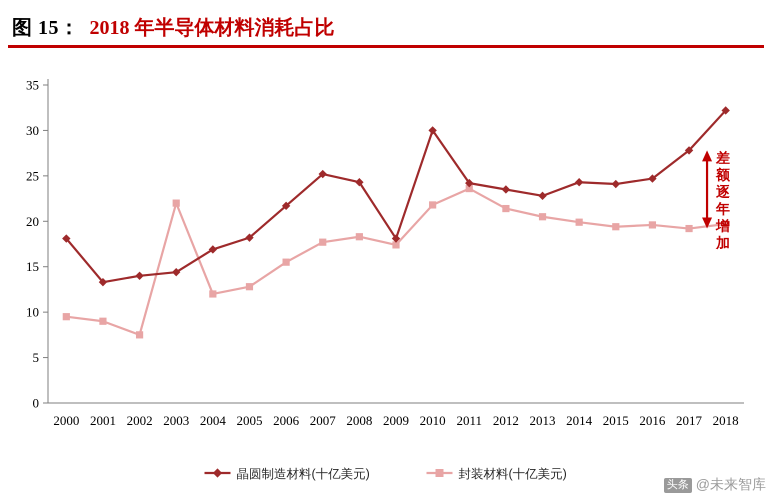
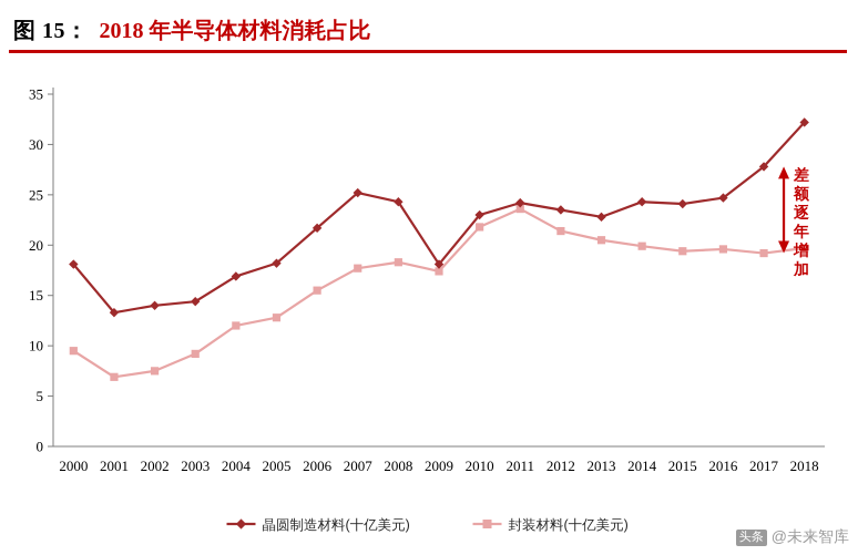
封装材料(十亿美元)/2001: 9 -> 7
封装材料(十亿美元)/2003: 22 -> 9
晶圆制造材料(十亿美元)/2010: 30 -> 23
